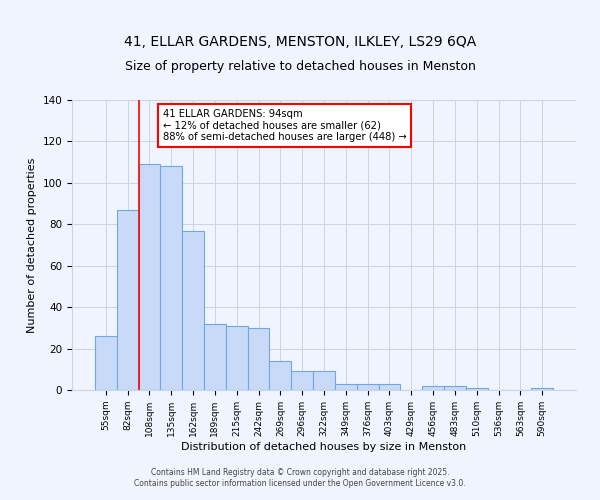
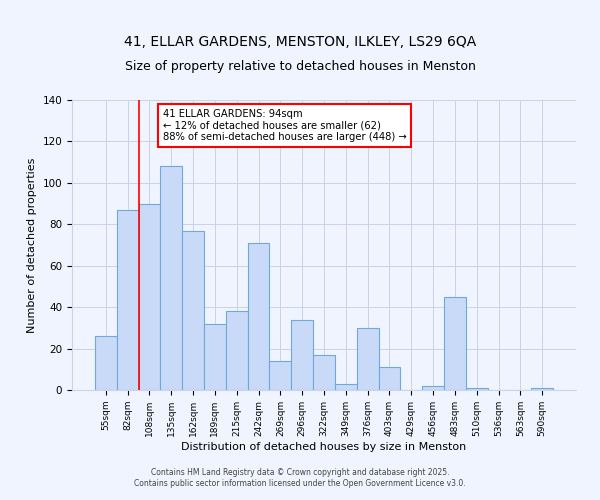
108sqm: 109 -> 90
215sqm: 31 -> 38
242sqm: 30 -> 71
296sqm: 9 -> 34
322sqm: 9 -> 17
376sqm: 3 -> 30
403sqm: 3 -> 11
483sqm: 2 -> 45
